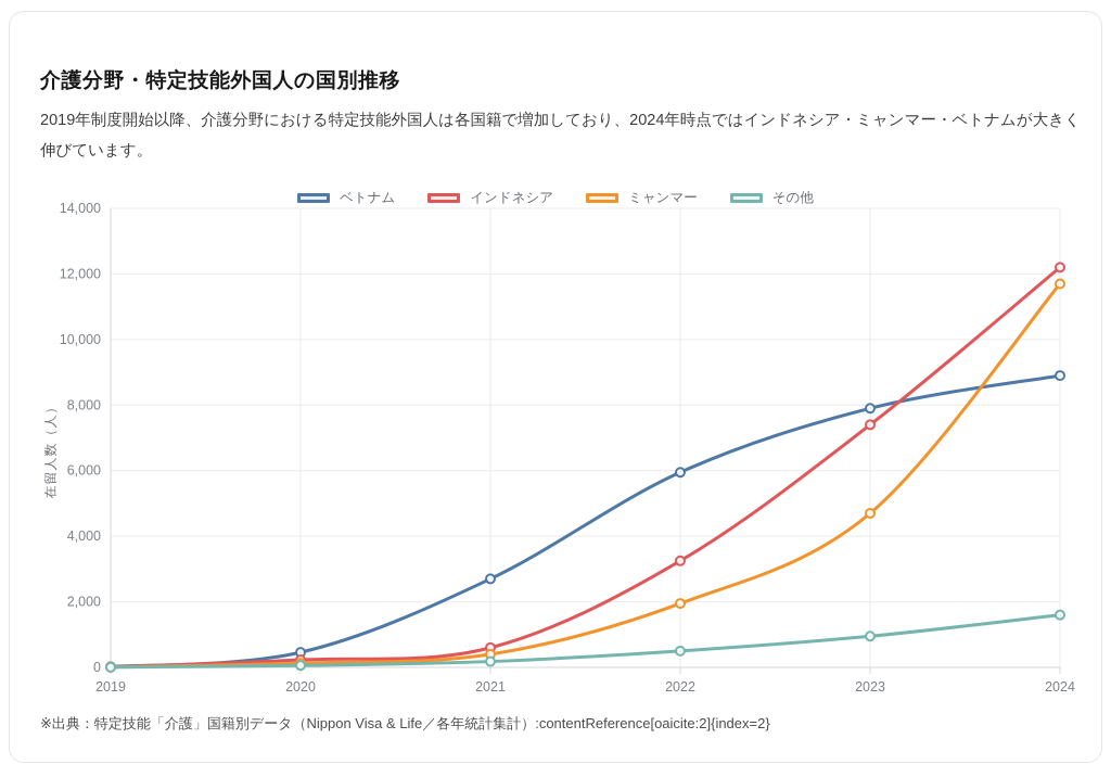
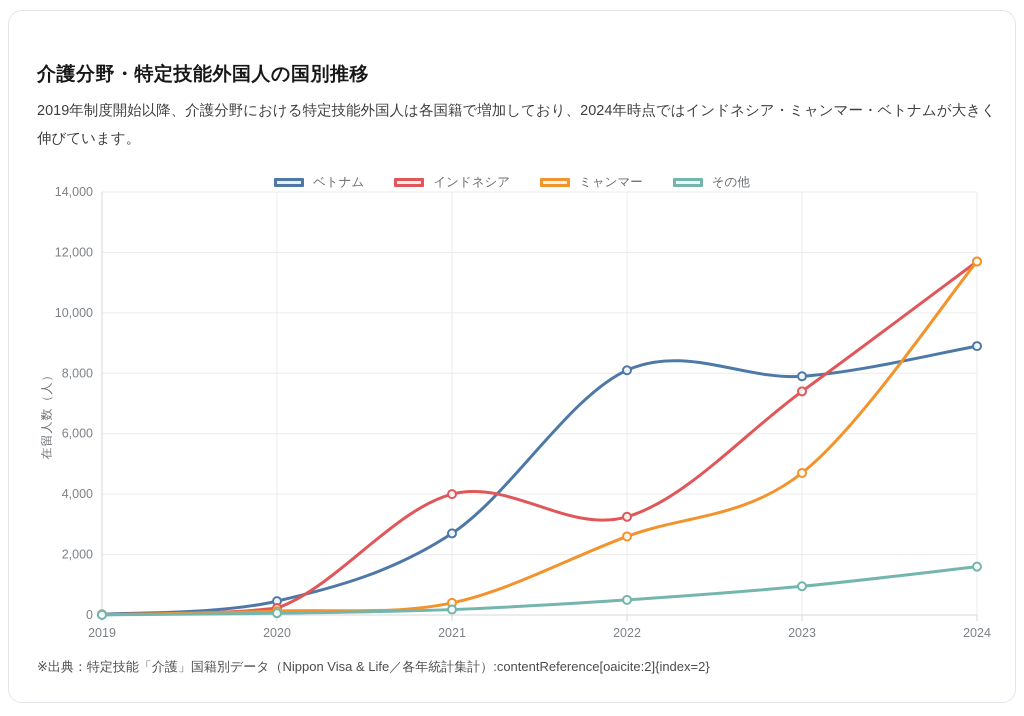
インドネシア/2021: 600 -> 4000
ベトナム/2022: 6000 -> 8100
ミャンマー/2022: 2000 -> 2600
インドネシア/2024: 12200 -> 11700
